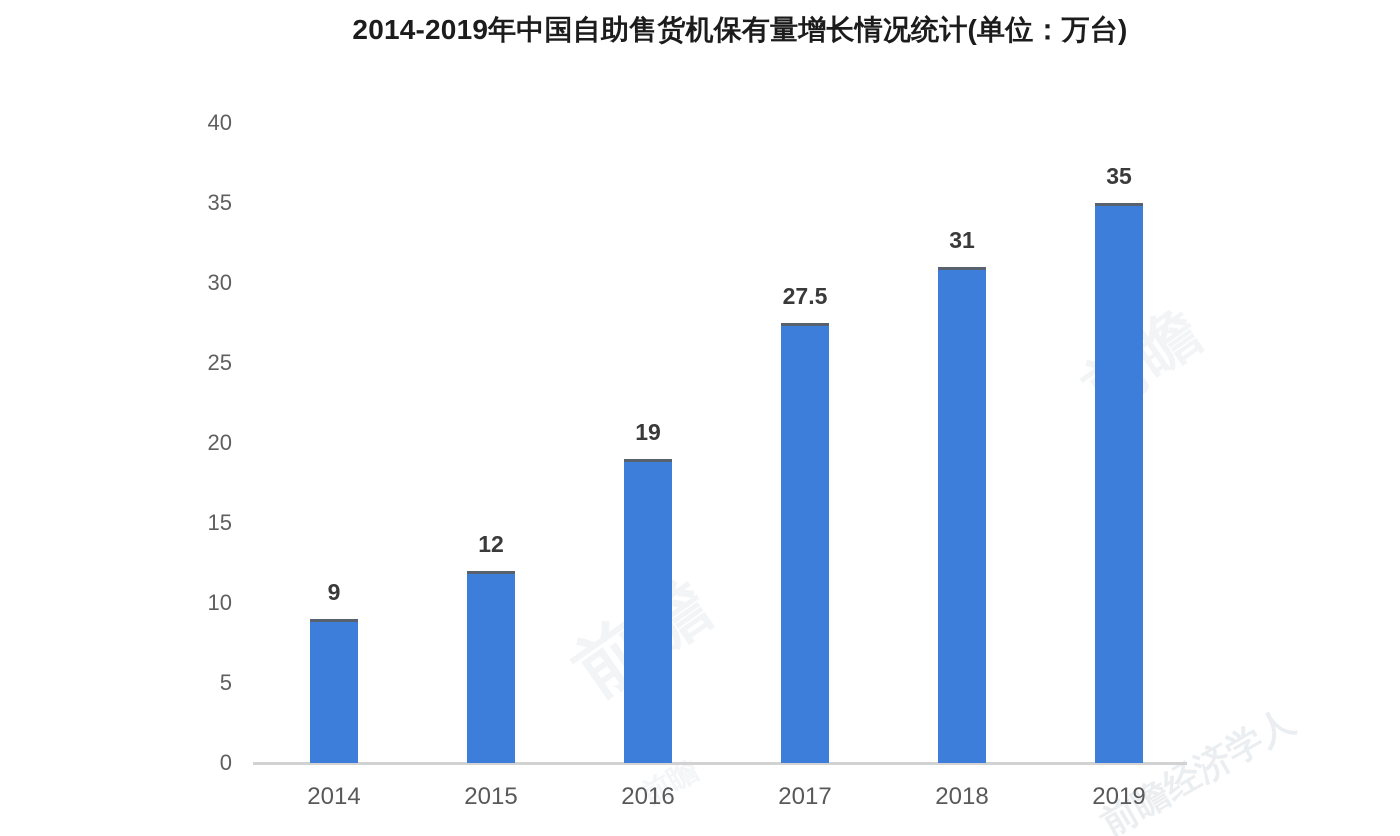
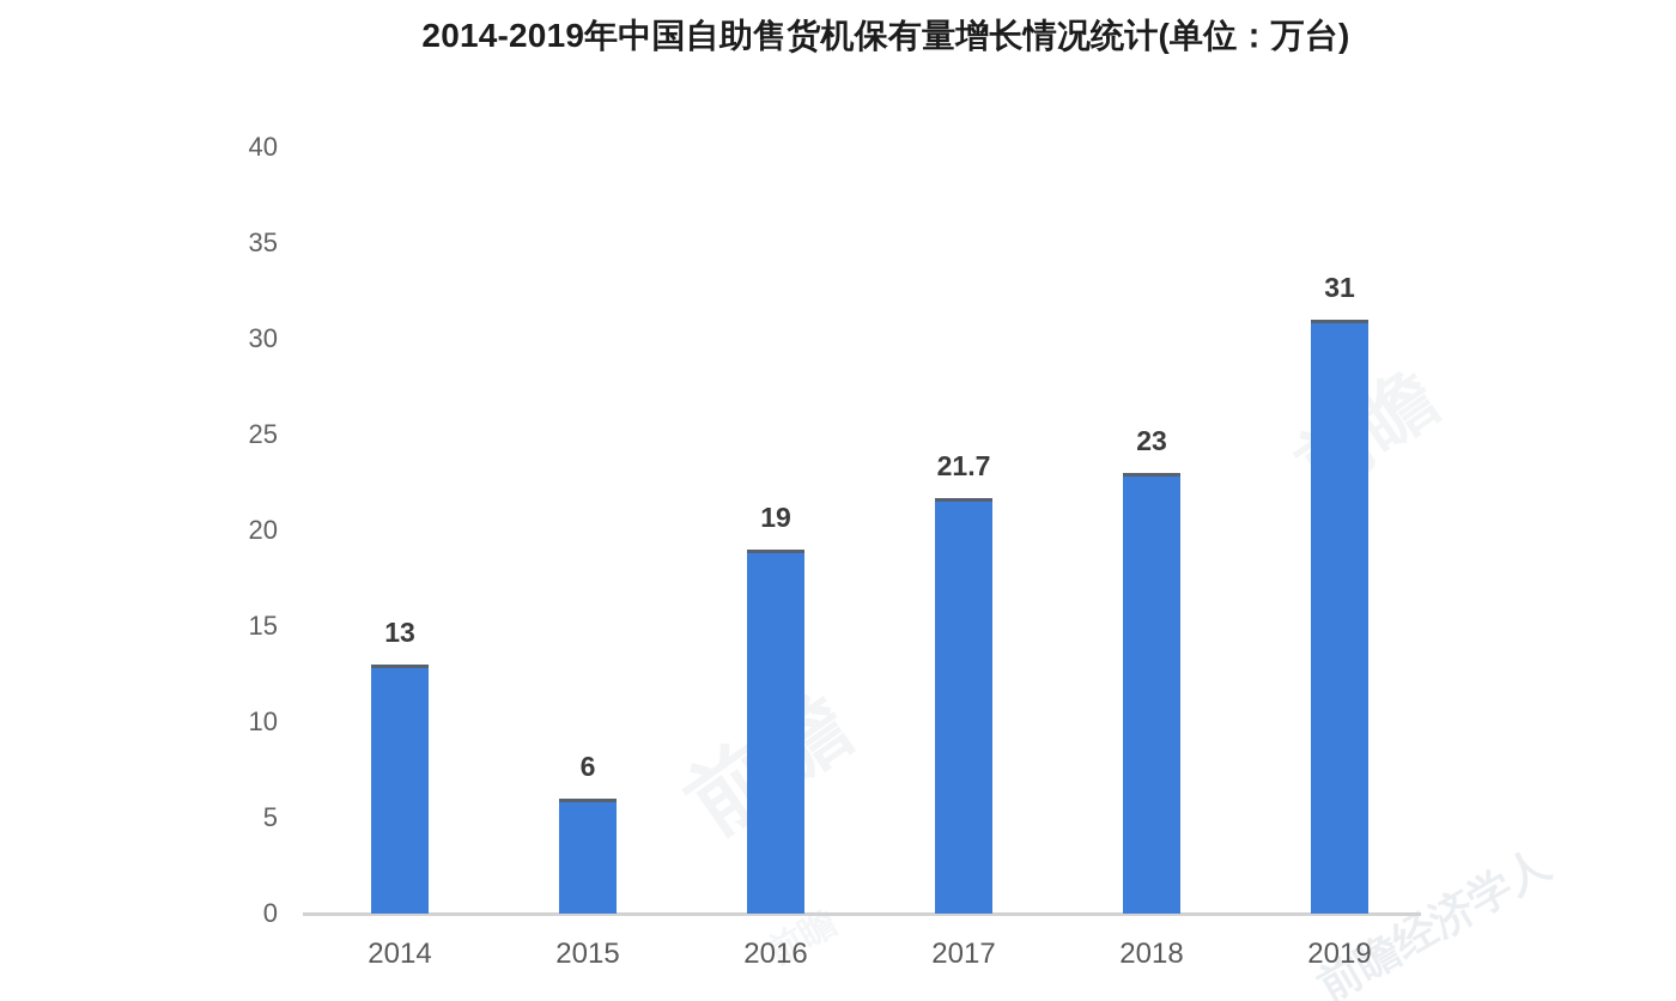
2014: 9 -> 13
2015: 12 -> 6
2017: 27.5 -> 21.7
2018: 31 -> 23
2019: 35 -> 31
